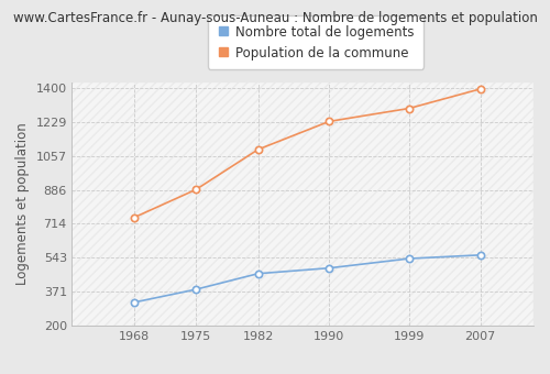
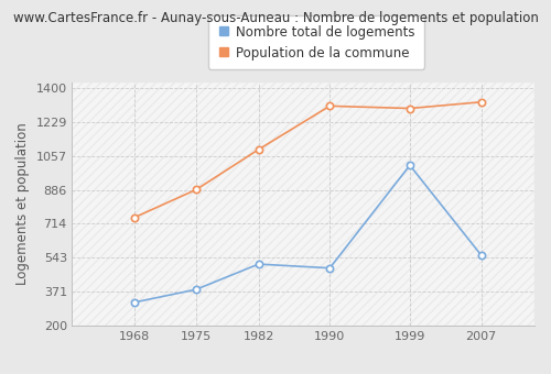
Nombre total de logements/1982: 460 -> 510
Population de la commune/1990: 1230 -> 1310
Nombre total de logements/1999: 540 -> 1010
Population de la commune/2007: 1400 -> 1330
